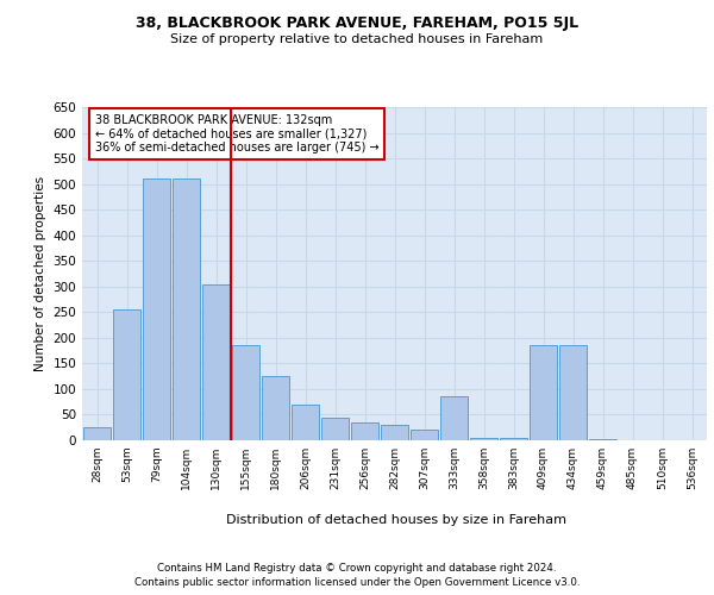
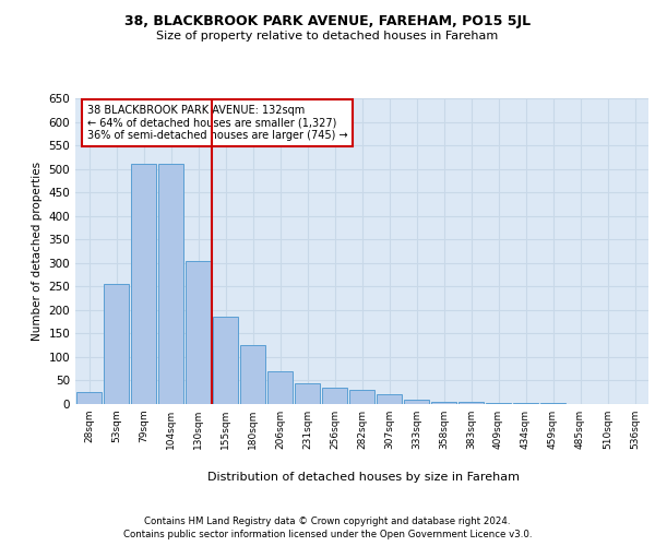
333sqm: 85 -> 10
409sqm: 185 -> 2
434sqm: 185 -> 2
